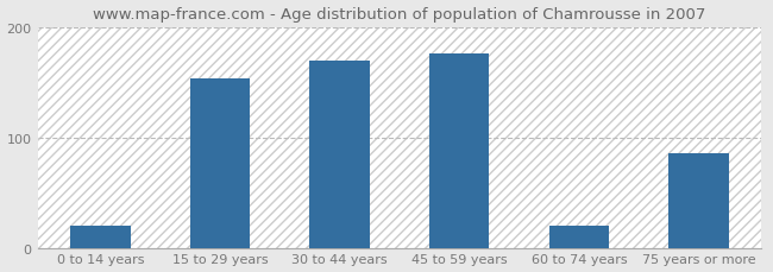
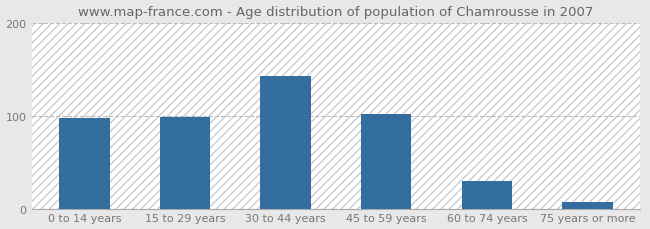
0 to 14 years: 20 -> 98
15 to 29 years: 154 -> 99
30 to 44 years: 170 -> 143
45 to 59 years: 176 -> 102
60 to 74 years: 20 -> 30
75 years or more: 86 -> 7
